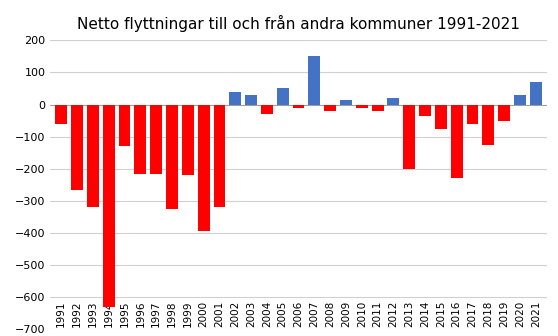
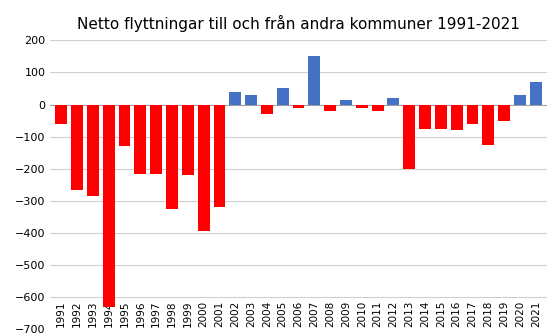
1993: -320 -> -285
2014: -35 -> -75
2016: -230 -> -80
